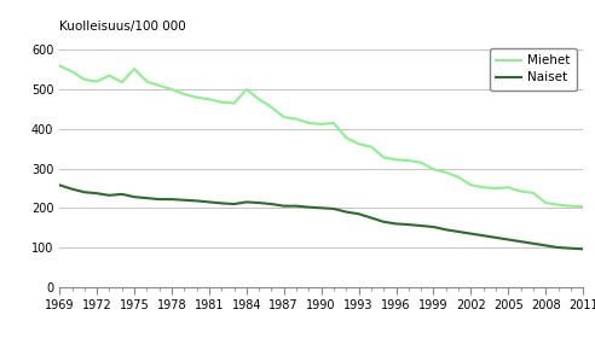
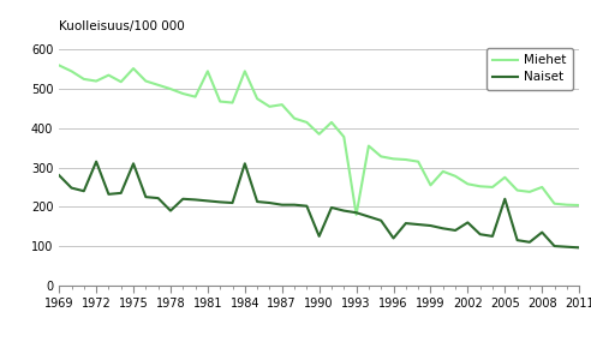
Naiset/1969: 258 -> 280
Naiset/1972: 237 -> 315
Naiset/1975: 228 -> 310
Naiset/1978: 222 -> 190
Miehet/1981: 475 -> 545
Miehet/1984: 500 -> 545
Naiset/1984: 215 -> 310
Miehet/1987: 430 -> 460
Miehet/1990: 412 -> 385
Naiset/1990: 200 -> 125
Miehet/1993: 362 -> 180
Naiset/1996: 160 -> 120
Miehet/1999: 298 -> 255
Naiset/2002: 135 -> 160
Miehet/2005: 252 -> 275
Naiset/2005: 120 -> 220
Miehet/2008: 213 -> 250
Naiset/2008: 105 -> 135
